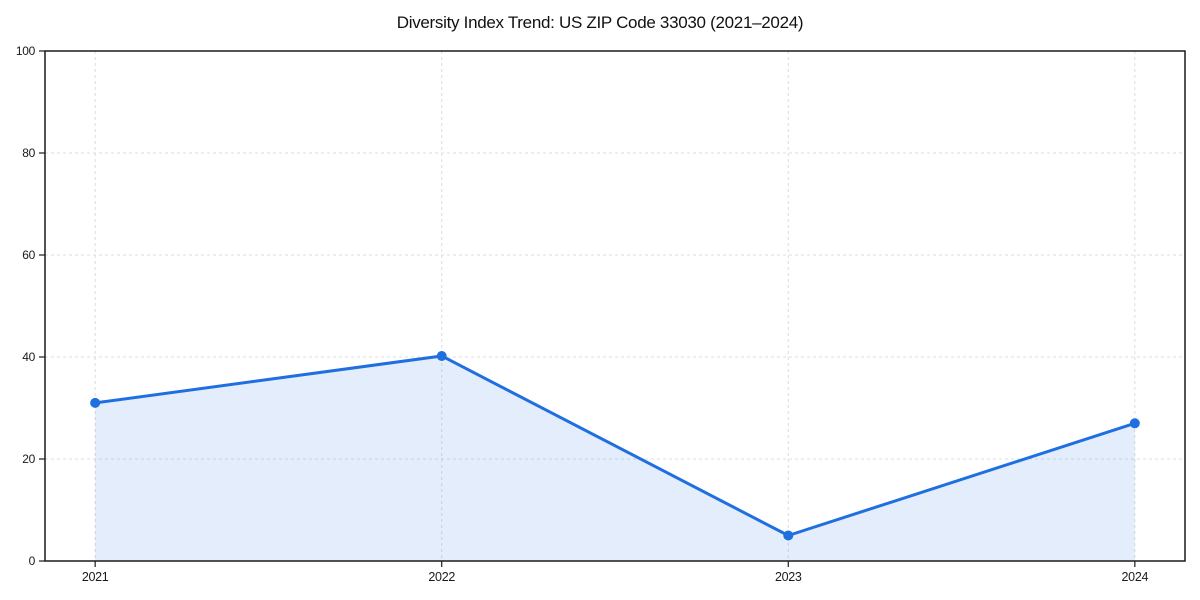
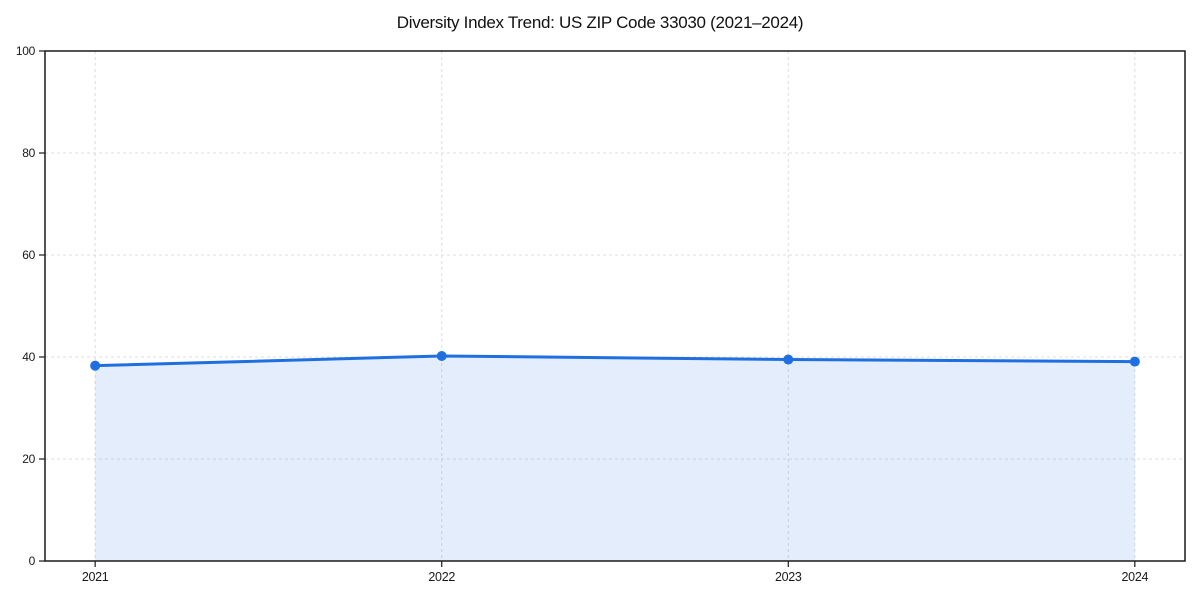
2021: 31 -> 38
2023: 5 -> 40
2024: 27 -> 39
